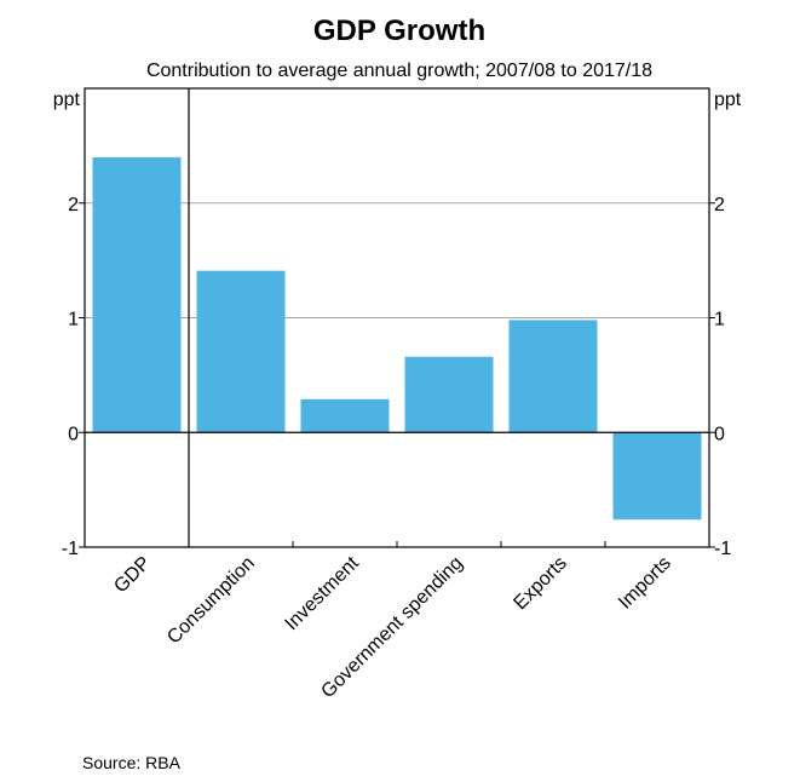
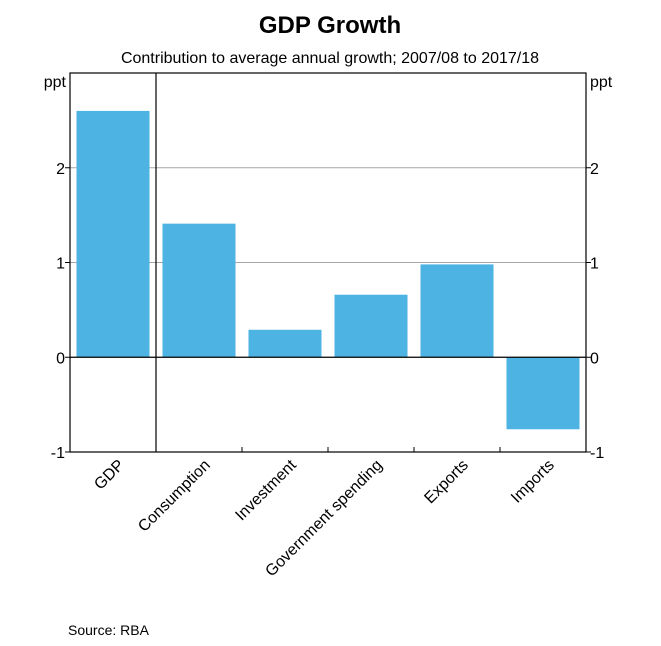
GDP: 2.4 -> 2.6
